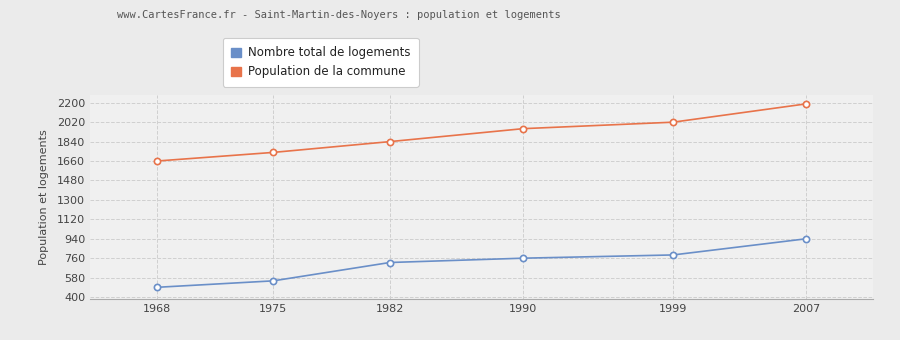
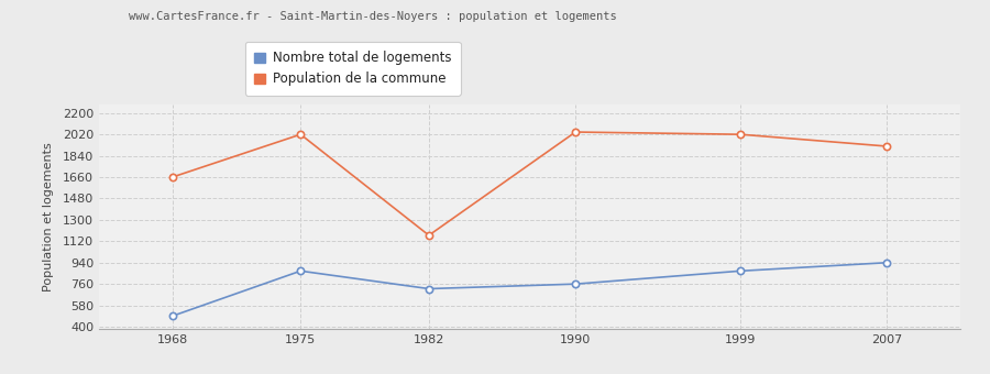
Nombre total de logements/1975: 550 -> 870
Population de la commune/1975: 1740 -> 2020
Population de la commune/1982: 1840 -> 1170
Population de la commune/1990: 1960 -> 2040
Nombre total de logements/1999: 790 -> 870
Population de la commune/2007: 2190 -> 1920
